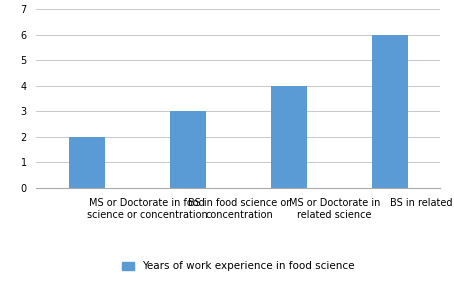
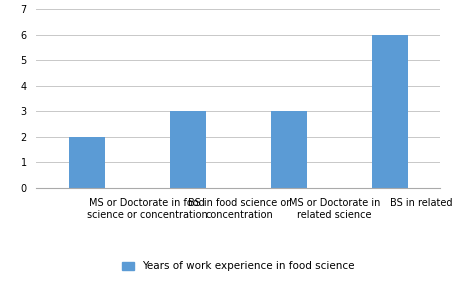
MS or Doctorate in related science: 4 -> 3
